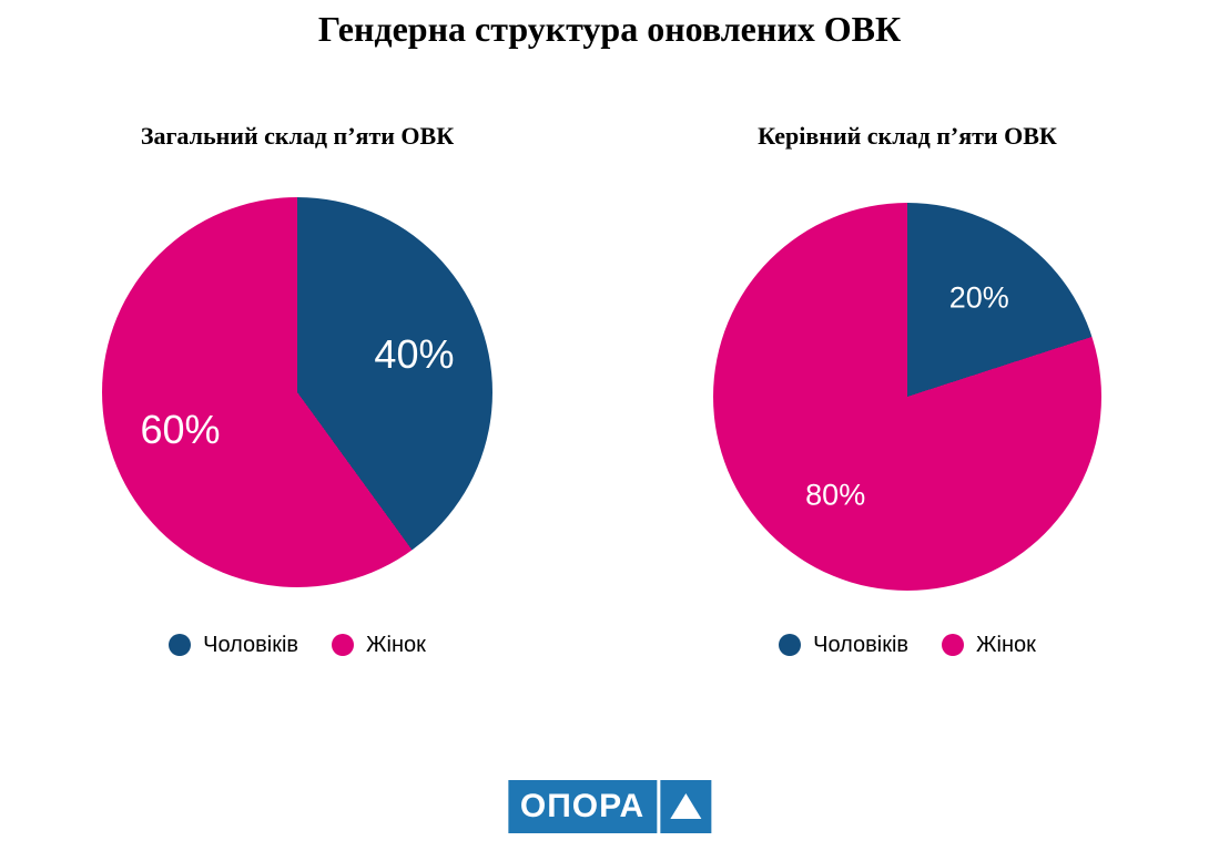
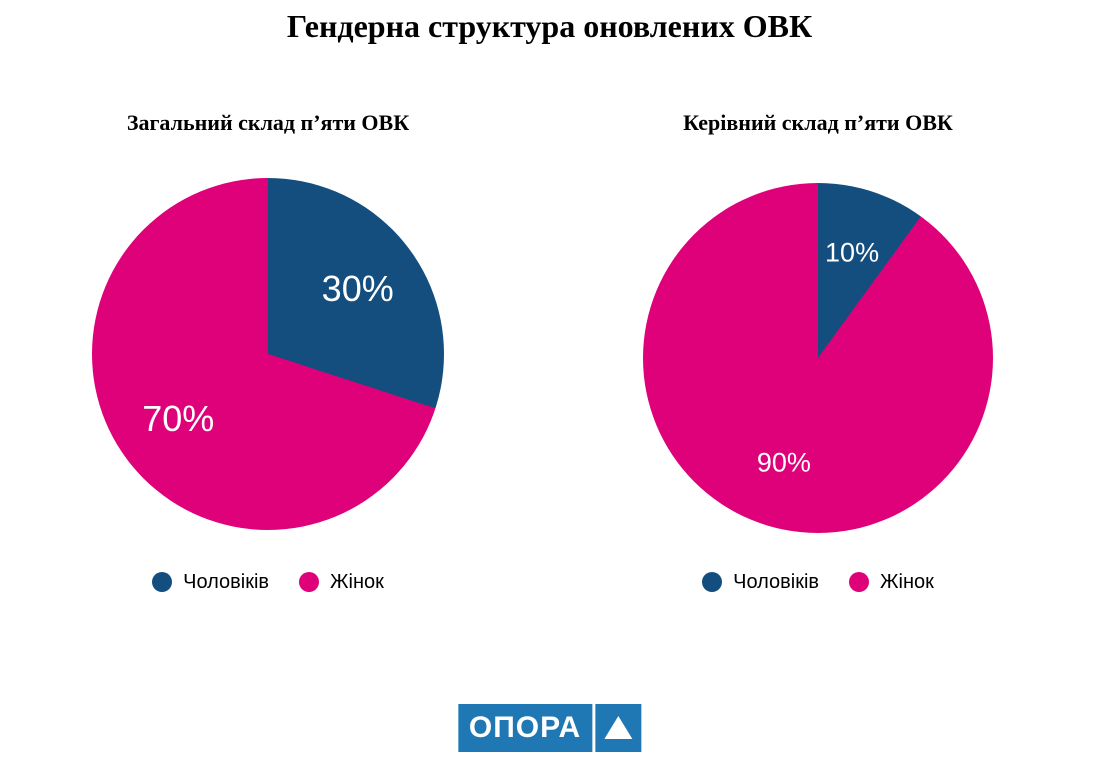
Загальний склад п’яти ОВК/Чоловіків: 40% -> 30%
Загальний склад п’яти ОВК/Жінок: 60% -> 70%
Керівний склад п’яти ОВК/Чоловіків: 20% -> 10%
Керівний склад п’яти ОВК/Жінок: 80% -> 90%
